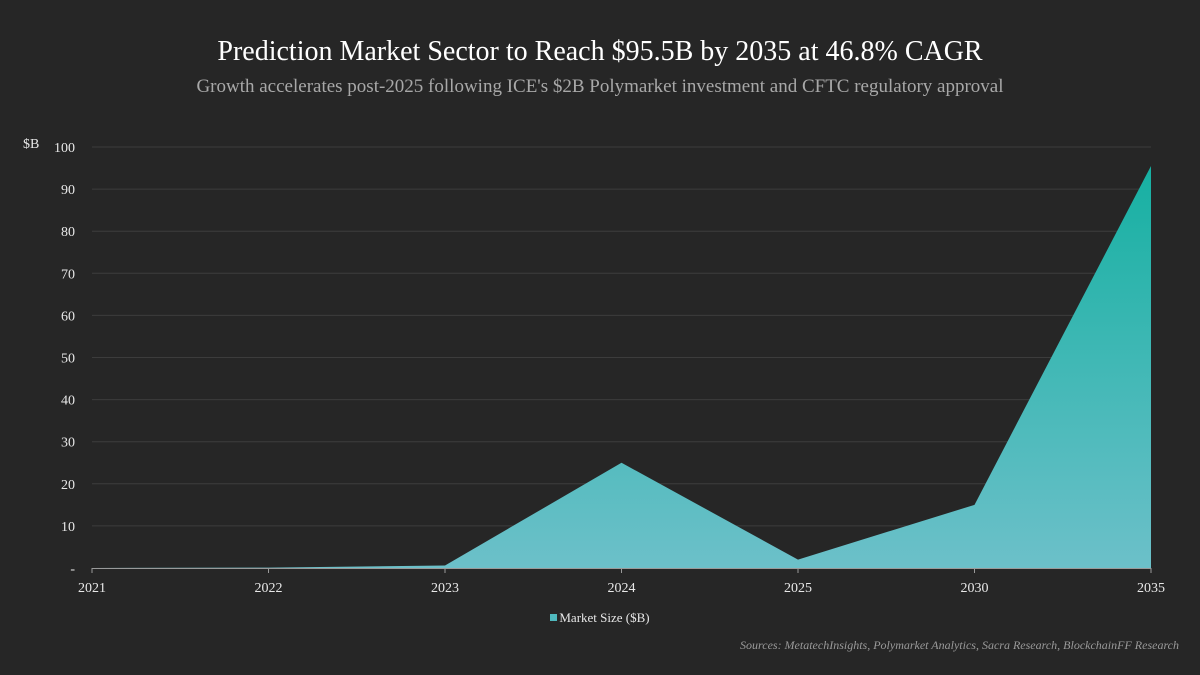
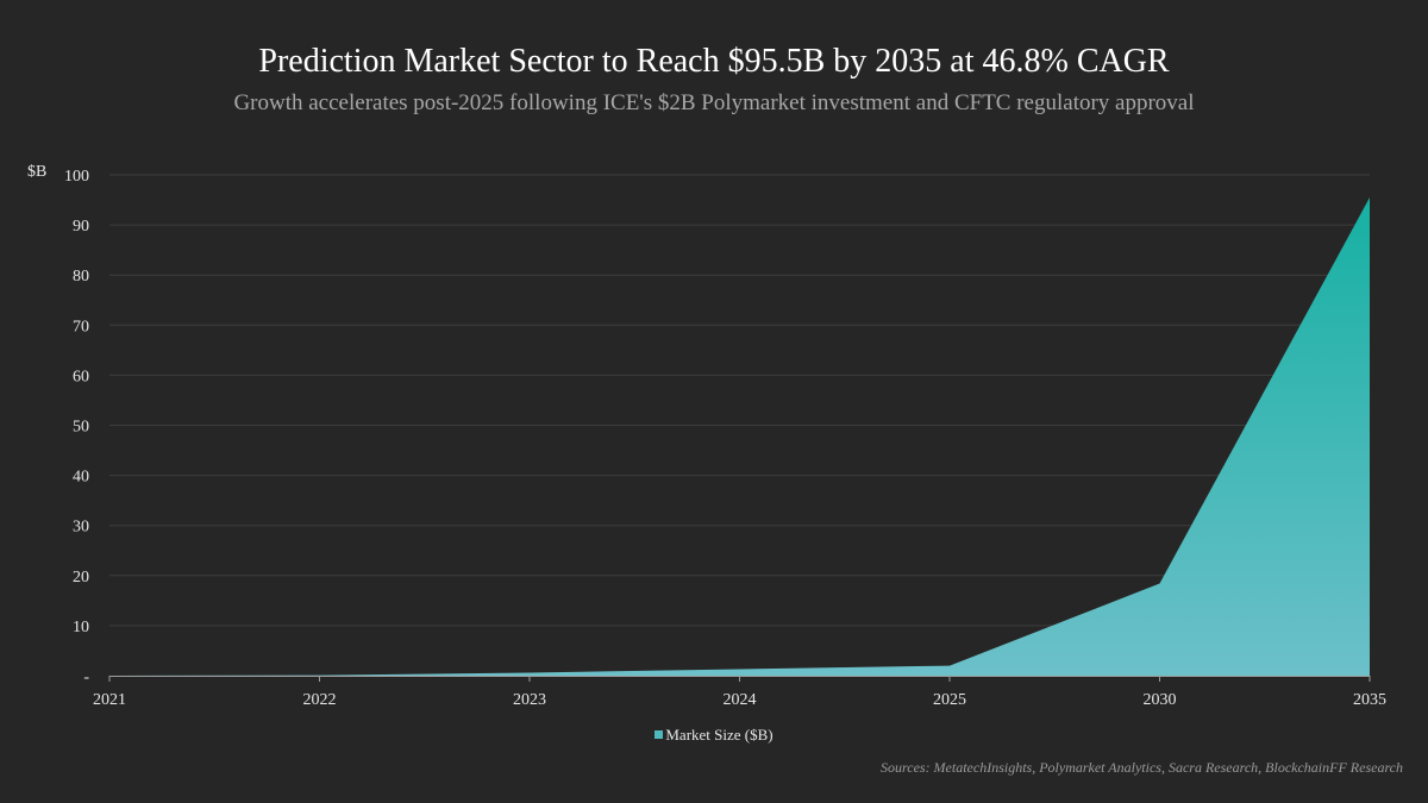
2024: 25 -> 1
2030: 15 -> 18
